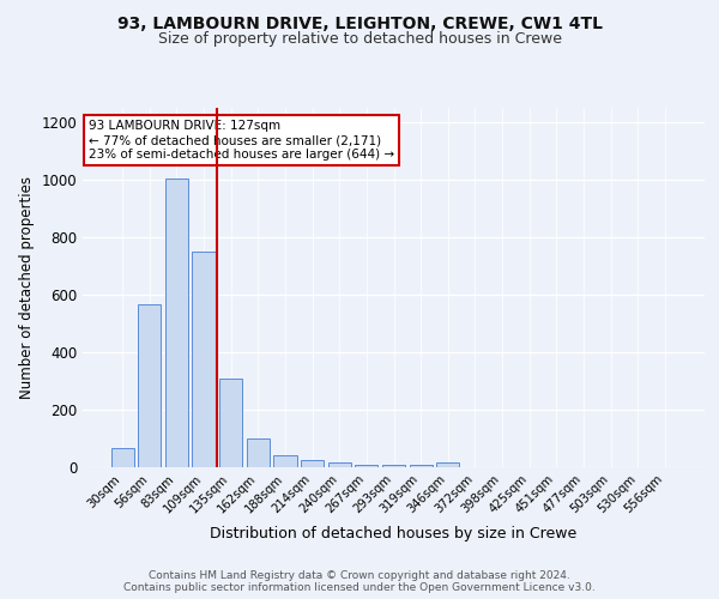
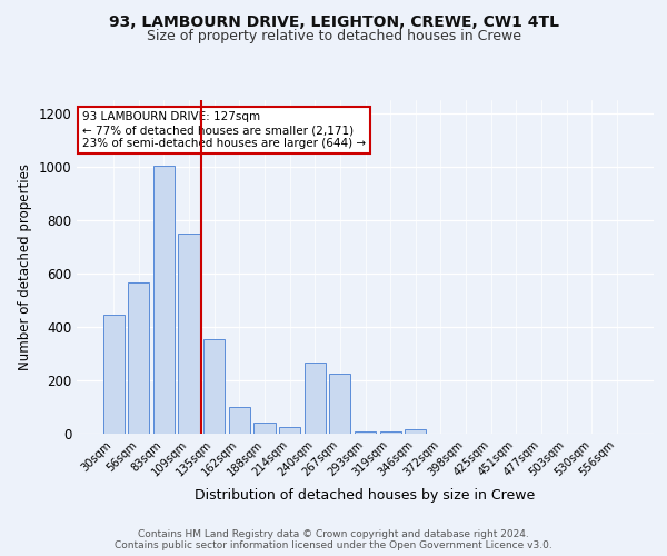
30sqm: 65 -> 445
135sqm: 310 -> 355
240sqm: 15 -> 265
267sqm: 8 -> 225
